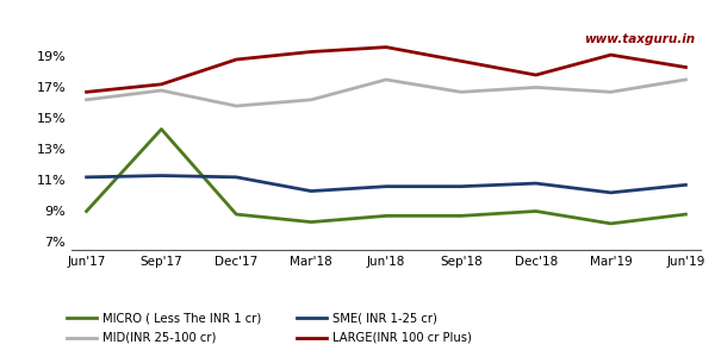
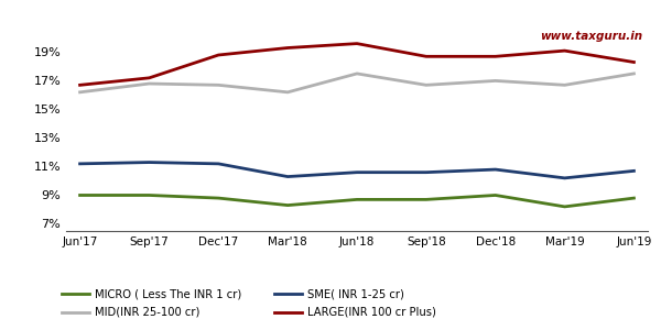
MICRO ( Less The INR 1 cr)/Sep'17: 14.3% -> 9.0%
MID(INR 25-100 cr)/Dec'17: 15.8% -> 16.7%
LARGE(INR 100 cr Plus)/Dec'18: 17.8% -> 18.7%
